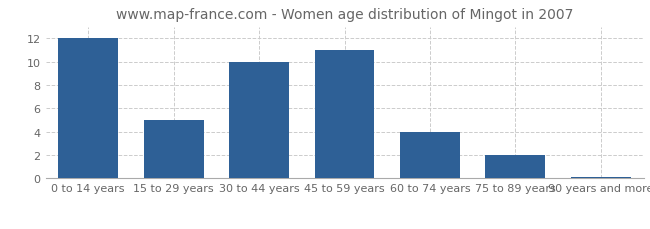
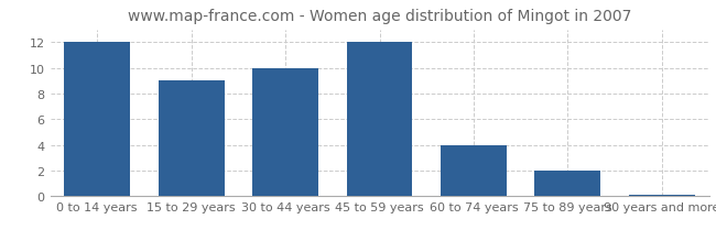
15 to 29 years: 5.0 -> 9.0
45 to 59 years: 11.0 -> 12.0
